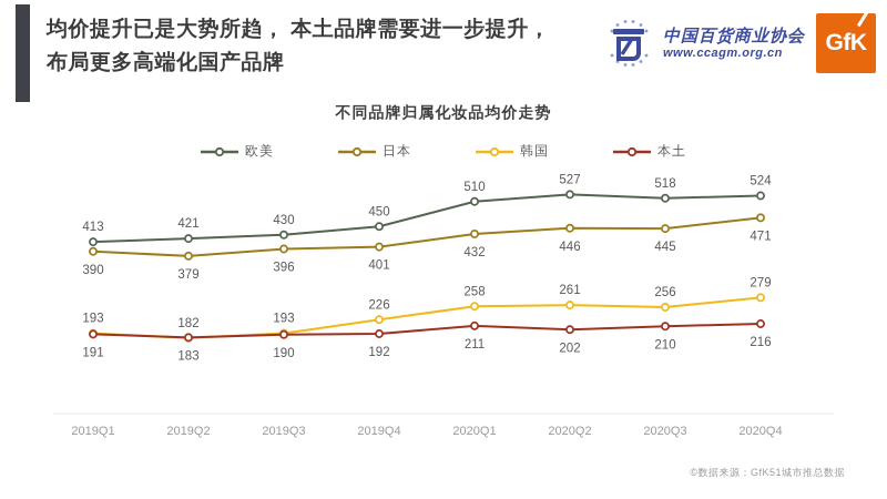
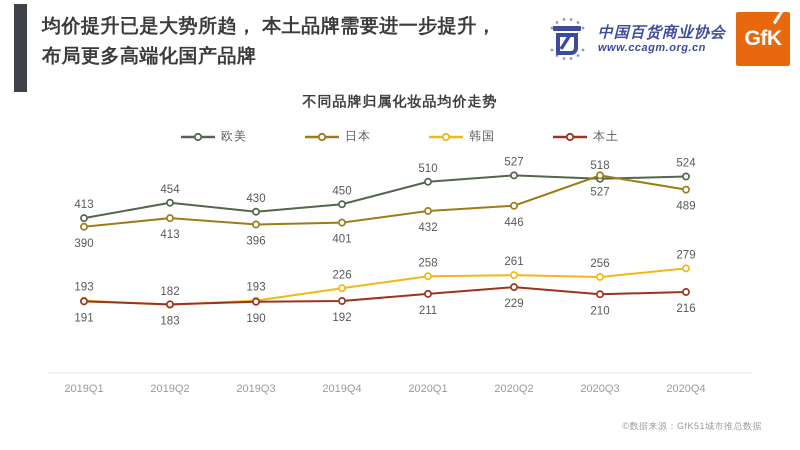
欧美/2019Q2: 421 -> 454
日本/2019Q2: 379 -> 413
本土/2020Q2: 202 -> 229
日本/2020Q3: 445 -> 527
日本/2020Q4: 471 -> 489
